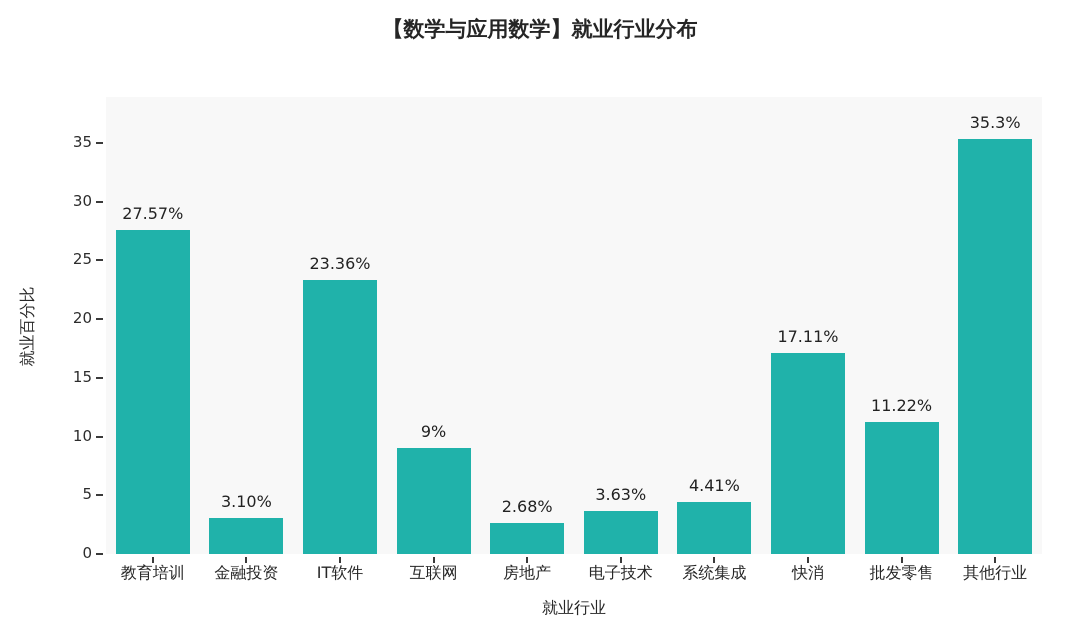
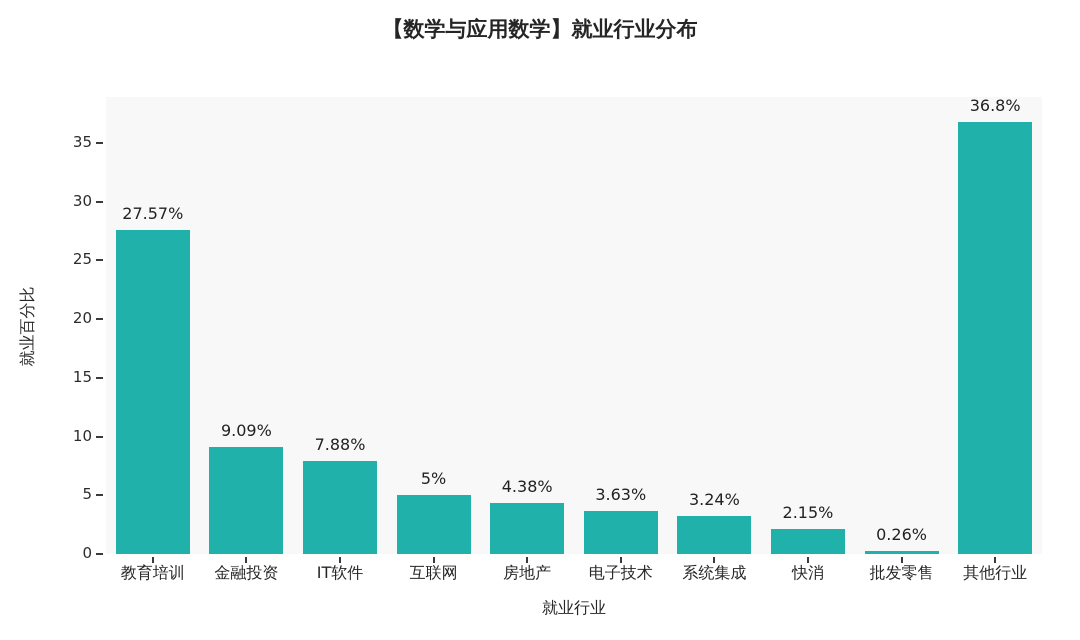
金融投资: 3.10% -> 9.09%
IT软件: 23.36% -> 7.88%
互联网: 9% -> 5%
房地产: 2.68% -> 4.38%
系统集成: 4.41% -> 3.24%
快消: 17.11% -> 2.15%
批发零售: 11.22% -> 0.26%
其他行业: 35.3% -> 36.8%
